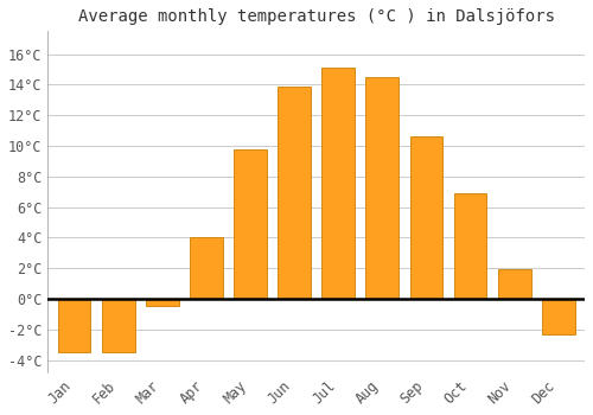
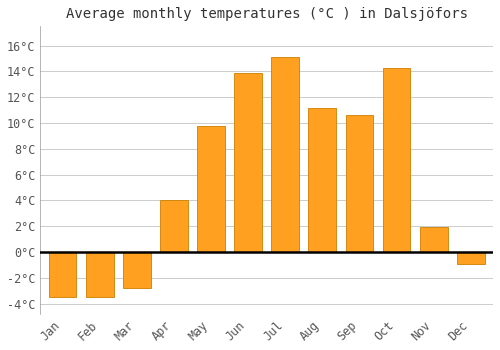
Mar: -0.5°C -> -2.8°C
Aug: 14.5°C -> 11.2°C
Oct: 6.9°C -> 14.3°C
Dec: -2.3°C -> -0.9°C
